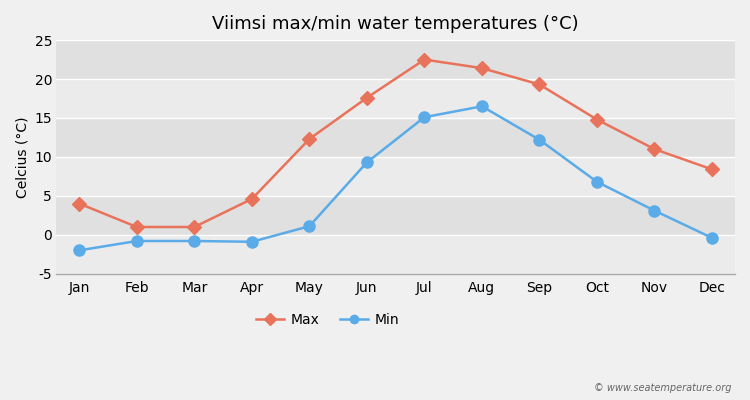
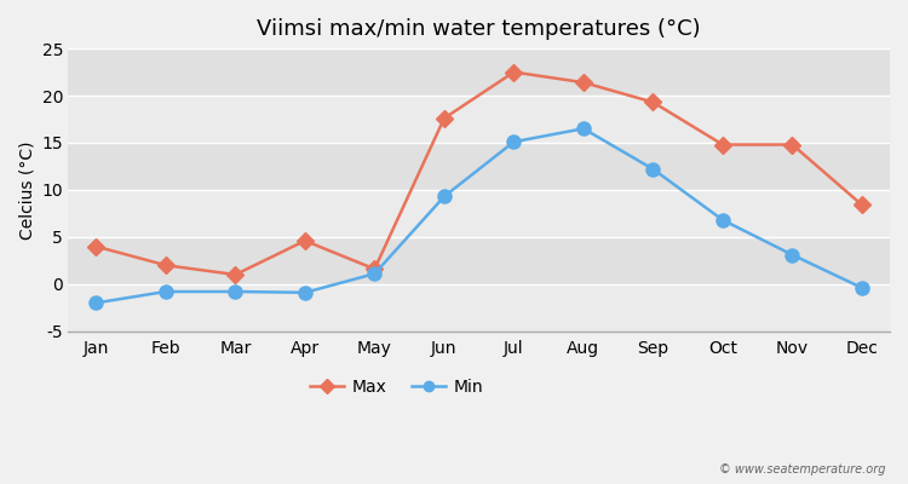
Max/Feb: 1.0 -> 2.0
Max/May: 12.3 -> 1.6
Max/Nov: 11.0 -> 14.8
